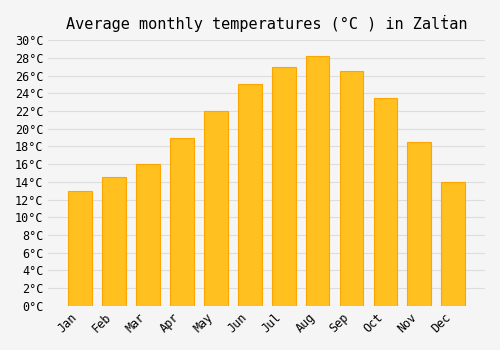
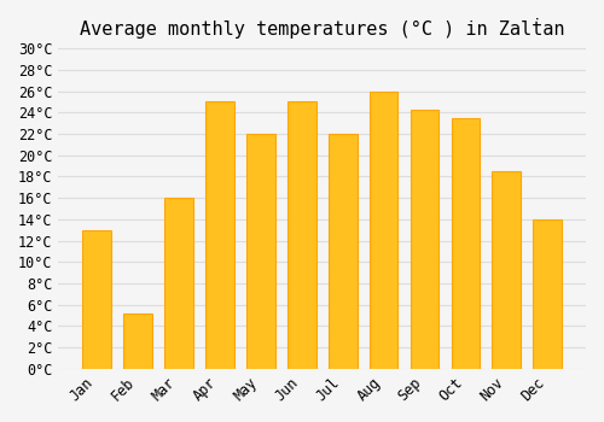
Feb: 14.5°C -> 5.2°C
Apr: 19.0°C -> 25.0°C
Jul: 27.0°C -> 22.0°C
Aug: 28.2°C -> 26.0°C
Sep: 26.5°C -> 24.2°C
